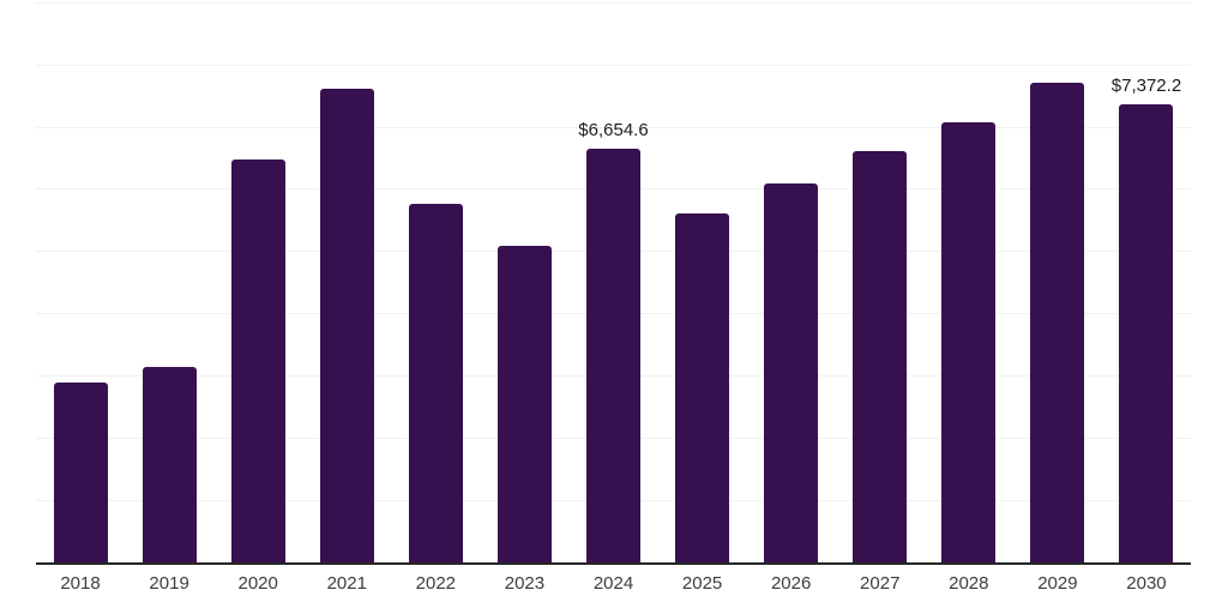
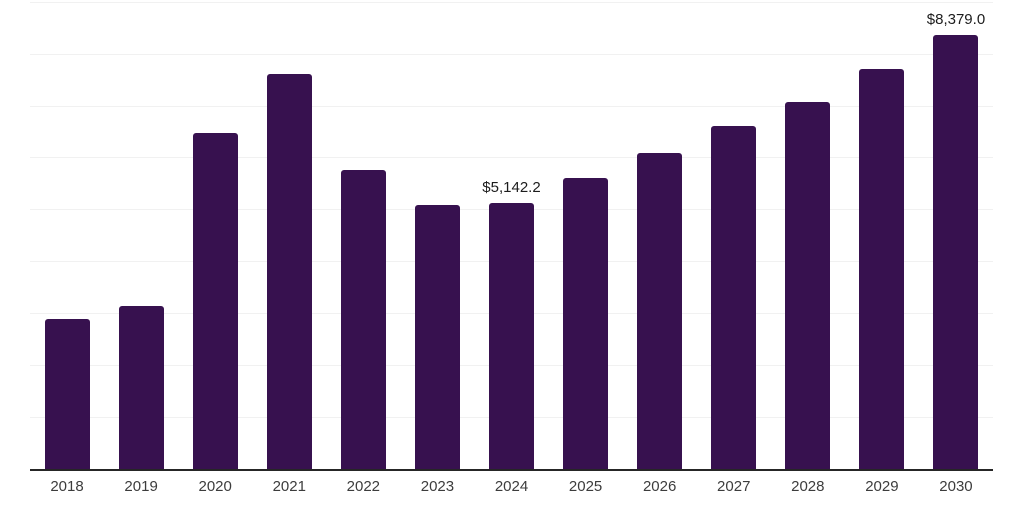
2024: $6,654.6 -> $5,142.2
2030: $7,372.2 -> $8,379.0
